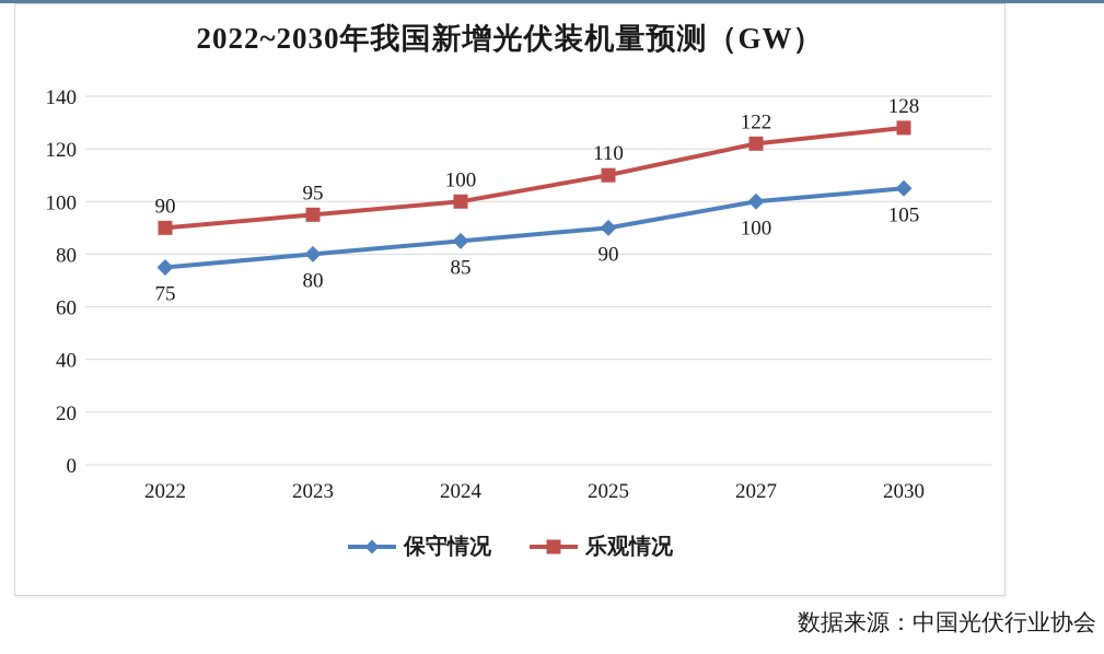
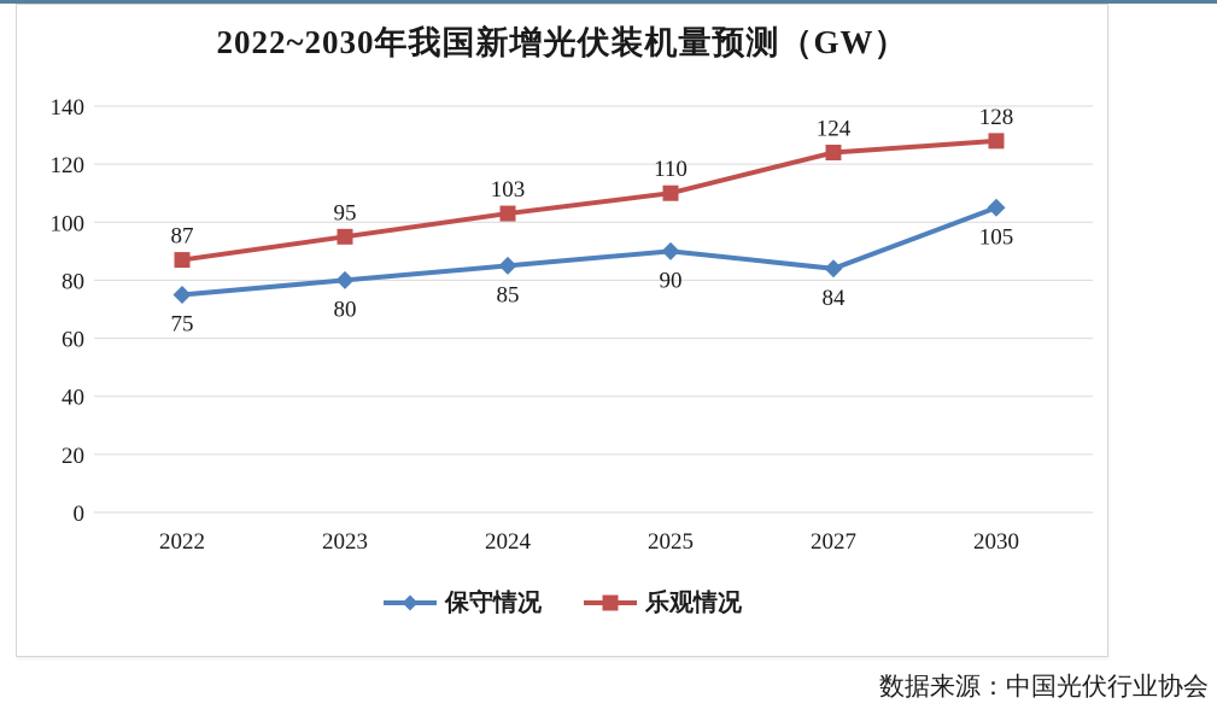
乐观情况/2022: 90 -> 87
乐观情况/2024: 100 -> 103
保守情况/2027: 100 -> 84
乐观情况/2027: 122 -> 124
